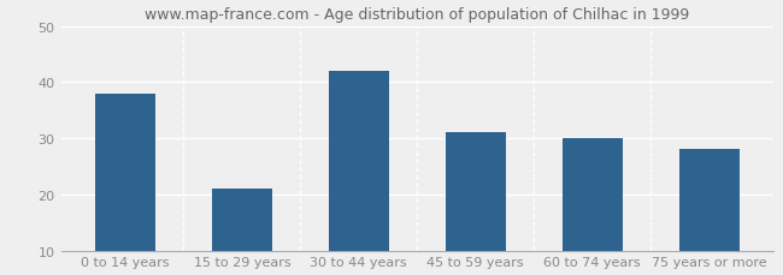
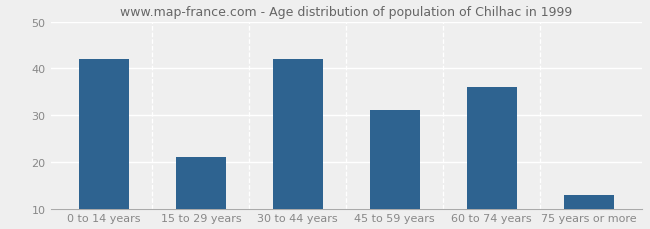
0 to 14 years: 38 -> 42
60 to 74 years: 30 -> 36
75 years or more: 28 -> 13
